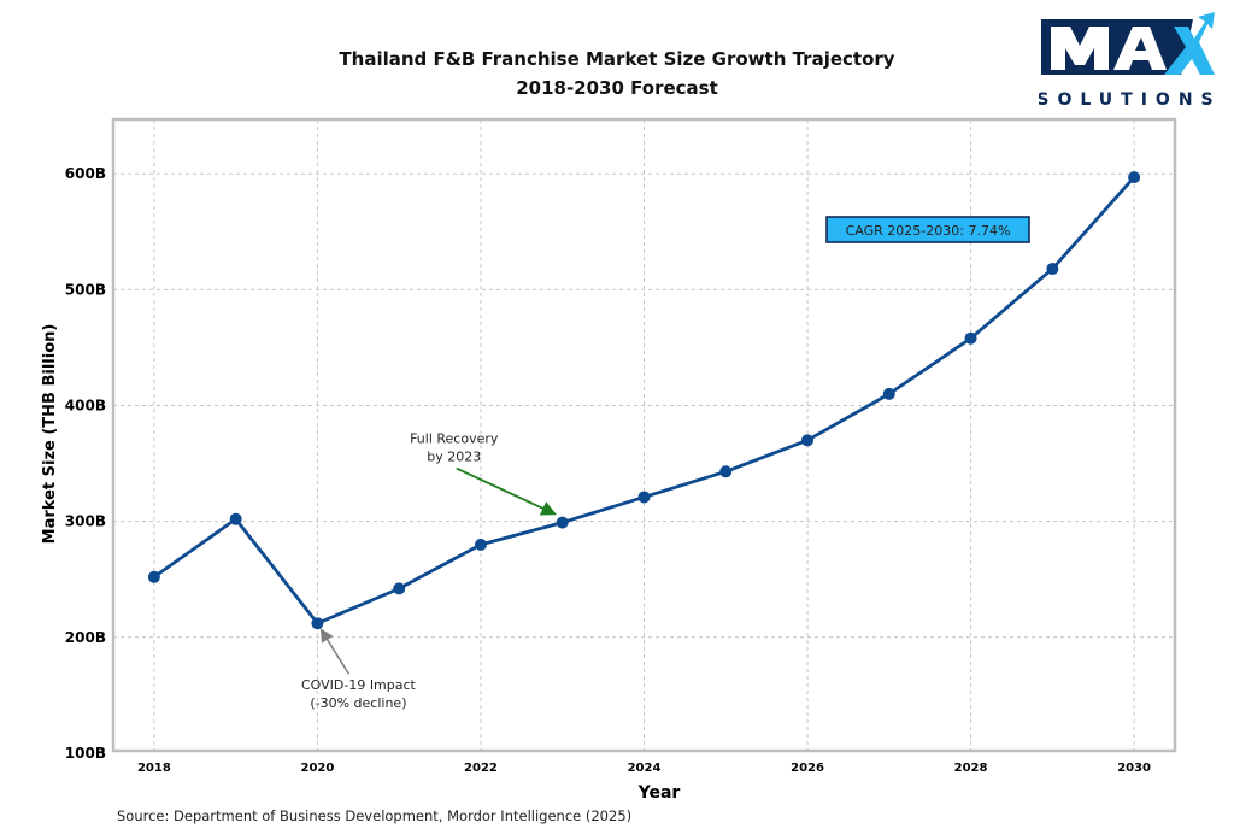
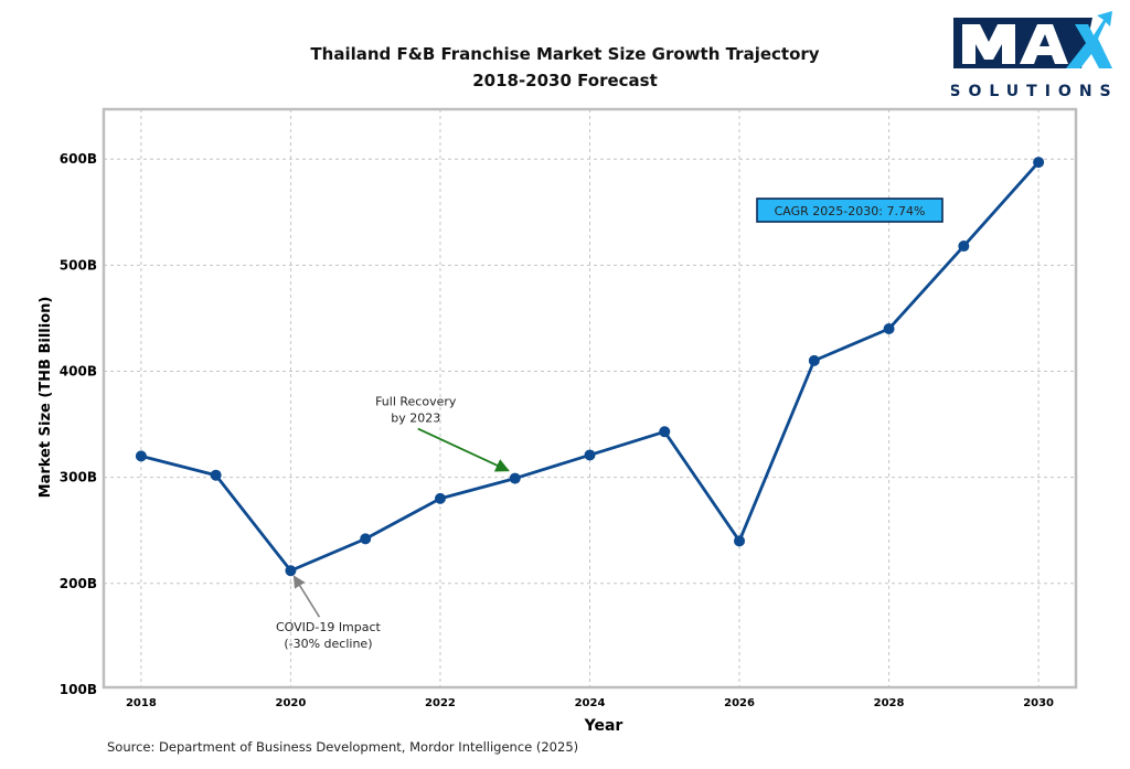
2018: 250B -> 320B
2026: 370B -> 240B
2028: 460B -> 440B
